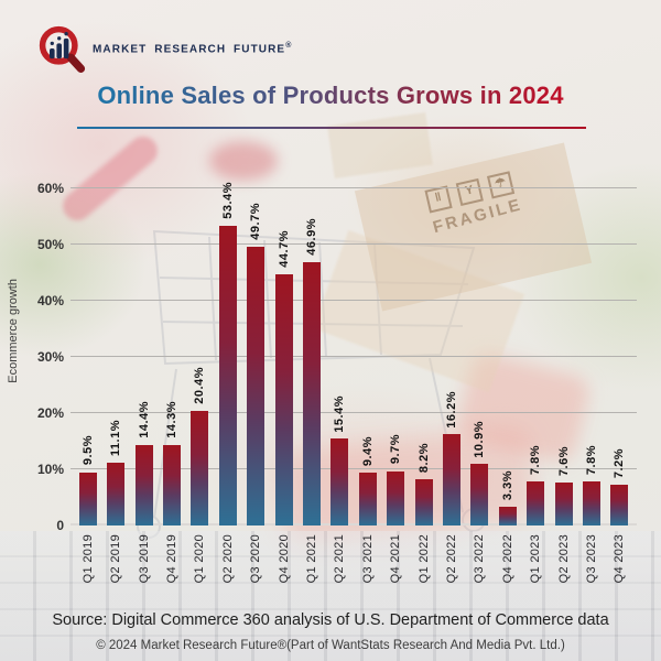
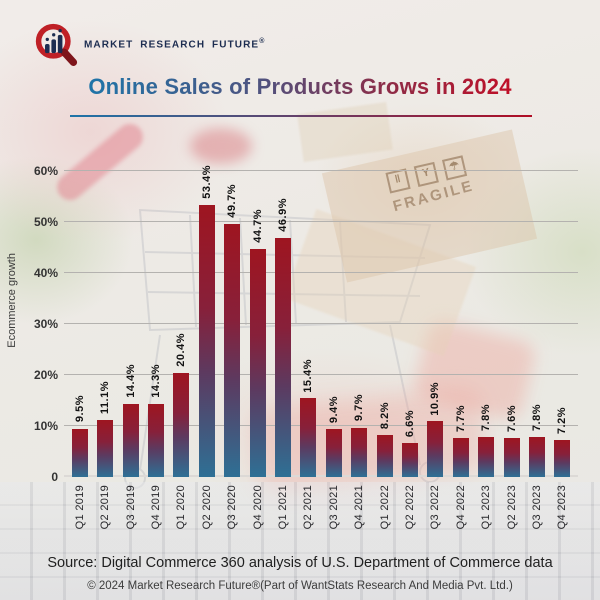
Q2 2022: 16.2% -> 6.6%
Q4 2022: 3.3% -> 7.7%
